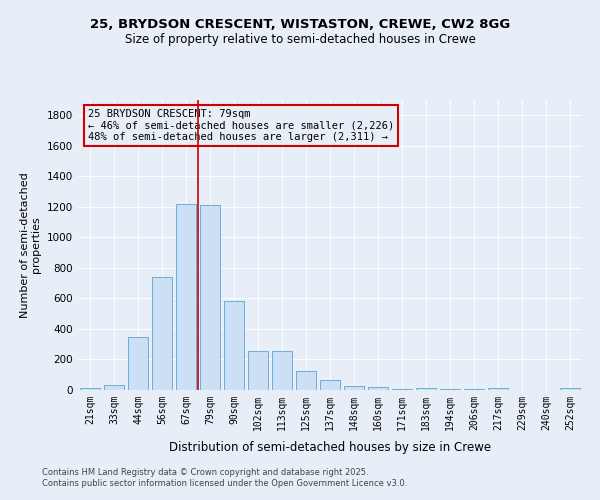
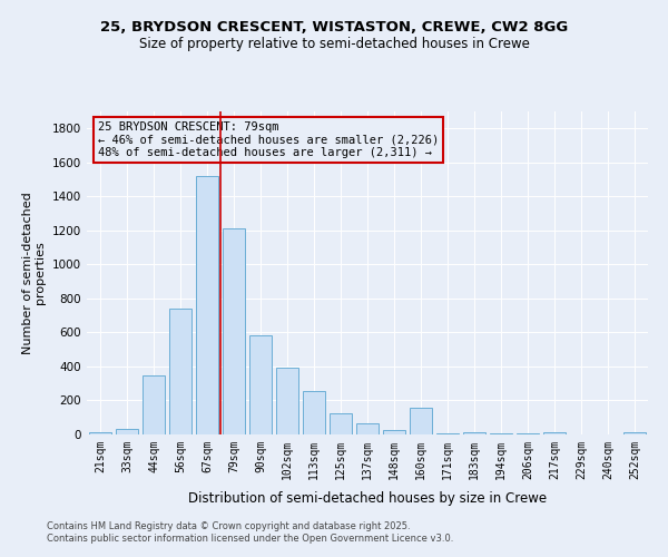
67sqm: 1220 -> 1520
102sqm: 260 -> 390
160sqm: 20 -> 160
